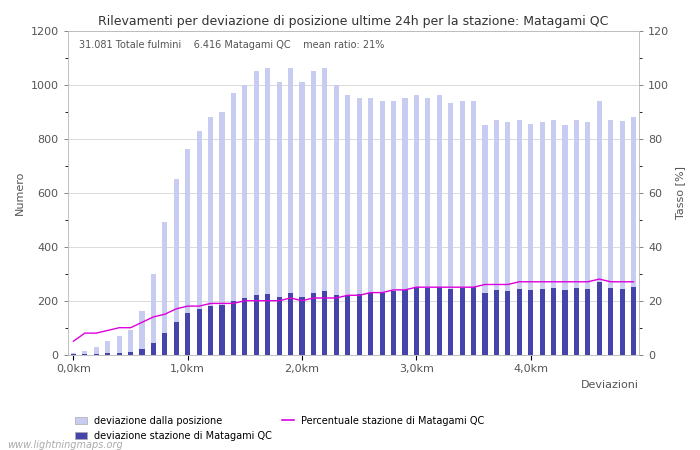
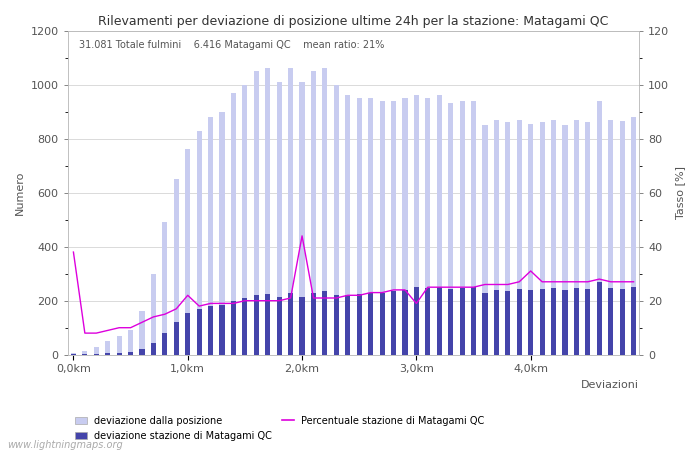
Percentuale stazione di Matagami QC/0,0km: 5 -> 38
Percentuale stazione di Matagami QC/1,0km: 18 -> 22
Percentuale stazione di Matagami QC/2,0km: 20 -> 44
Percentuale stazione di Matagami QC/3,0km: 25 -> 19
Percentuale stazione di Matagami QC/4,0km: 27 -> 31
